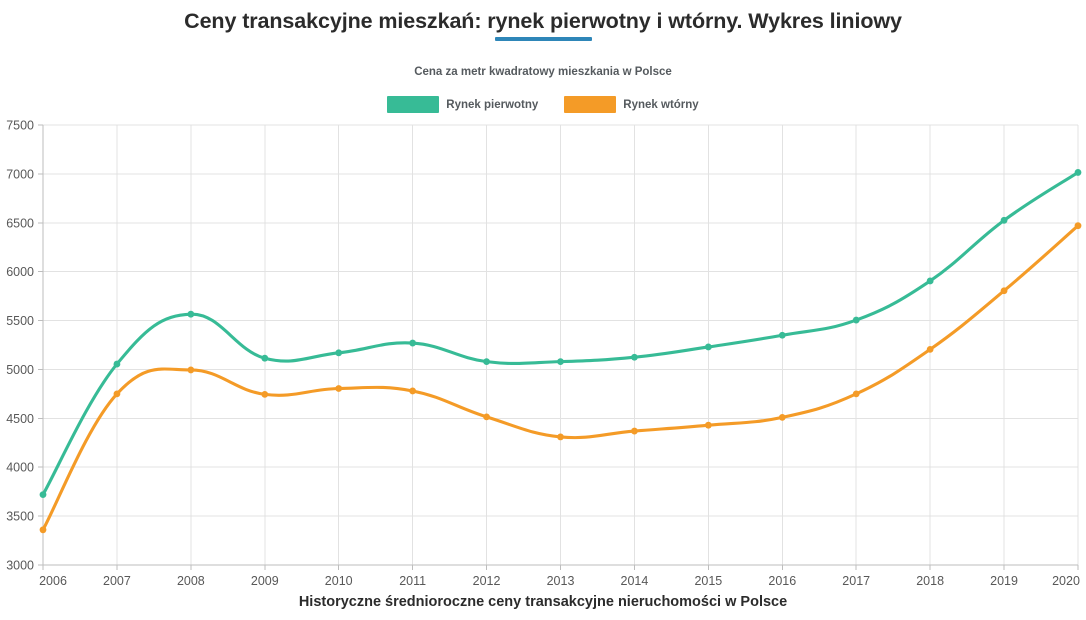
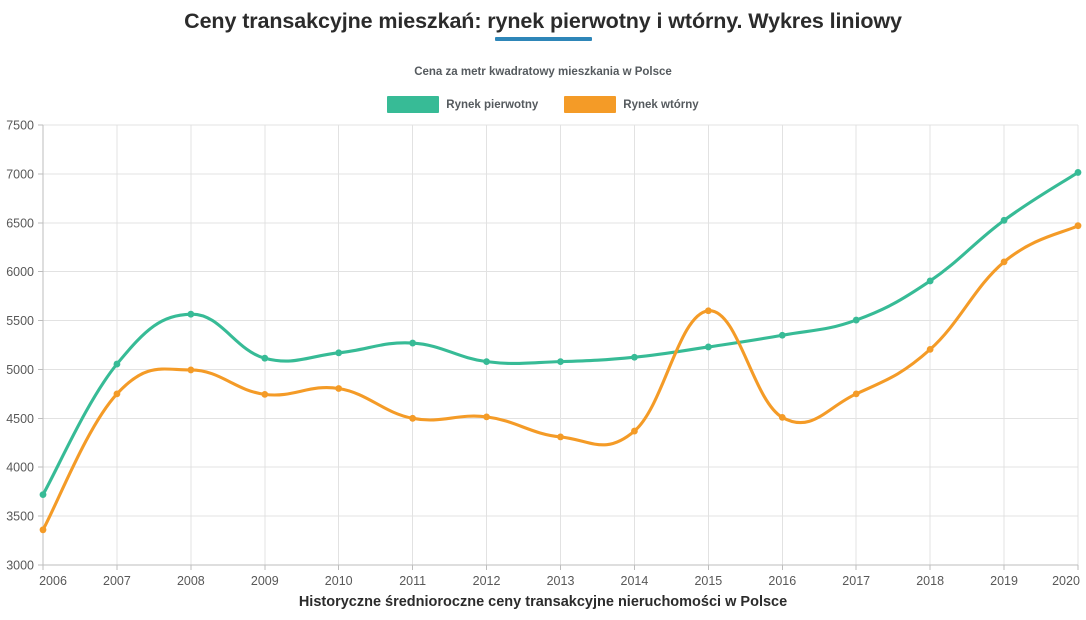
Rynek wtórny/2011: 4800 -> 4500
Rynek wtórny/2015: 4400 -> 5600
Rynek wtórny/2019: 5800 -> 6100
